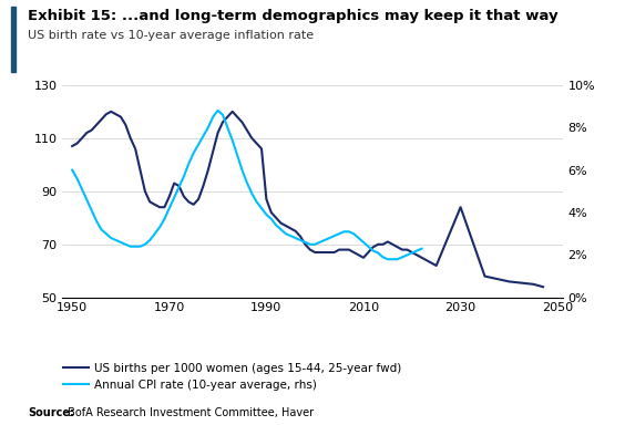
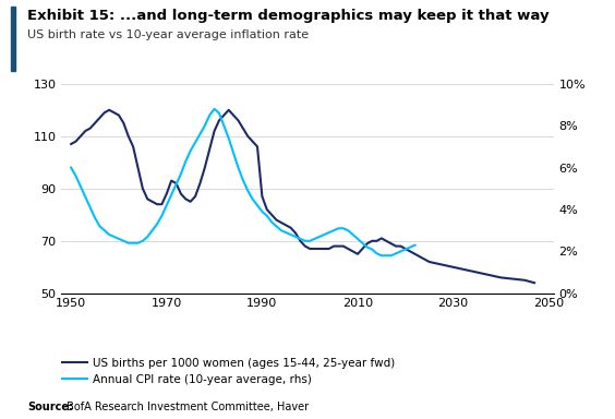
US births per 1000 women (ages 15-44, 25-year fwd)/2030: 84 -> 60
